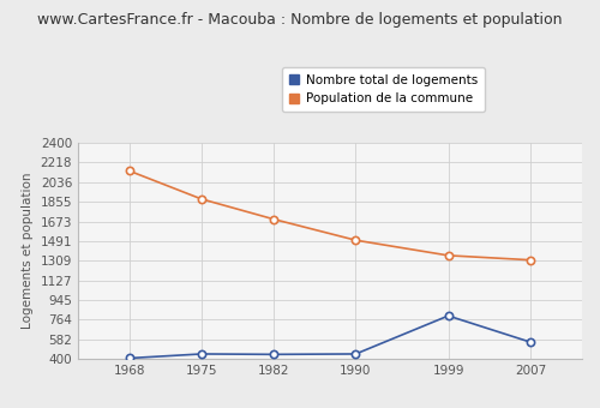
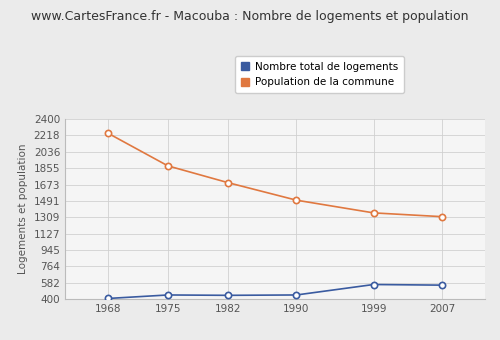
Population de la commune/1968: 2140 -> 2240
Nombre total de logements/1999: 800 -> 560
